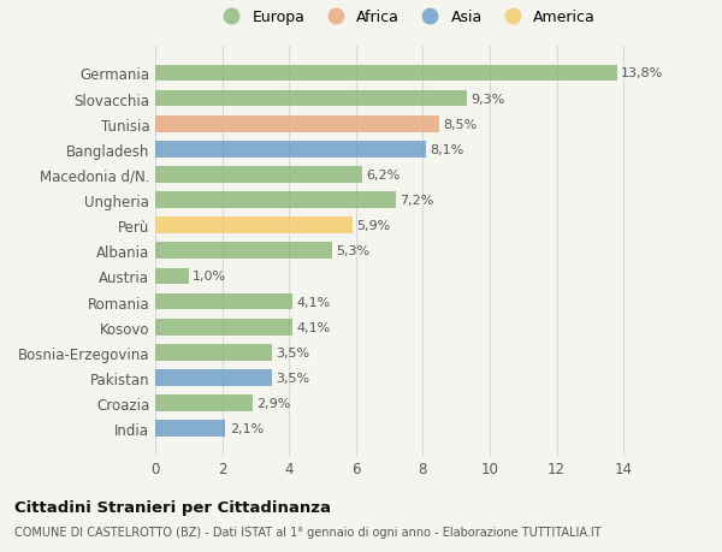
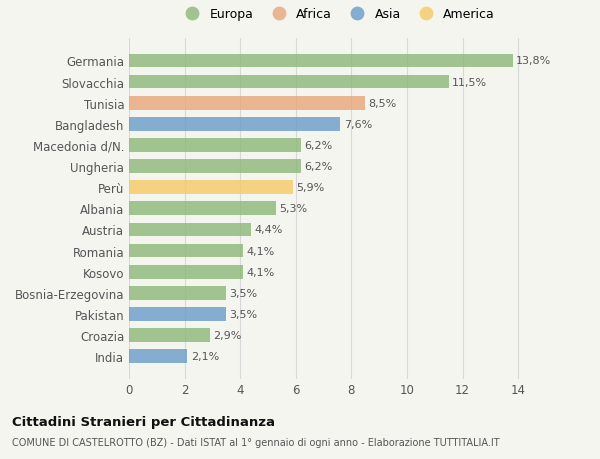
Slovacchia: 9,3% -> 11,5%
Bangladesh: 8,1% -> 7,6%
Ungheria: 7,2% -> 6,2%
Austria: 1,0% -> 4,4%
